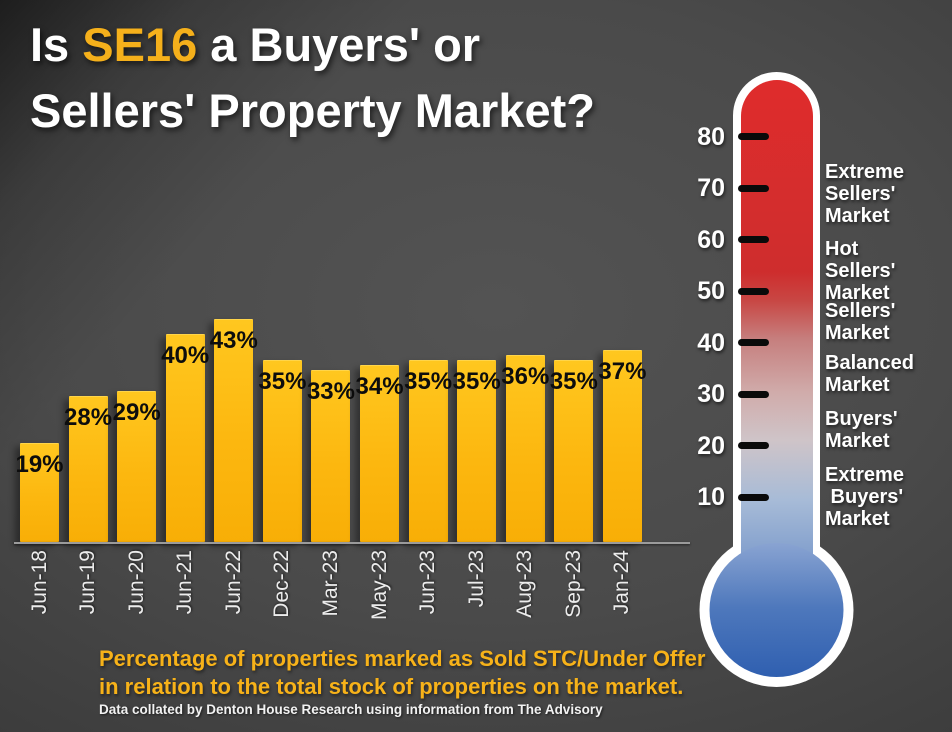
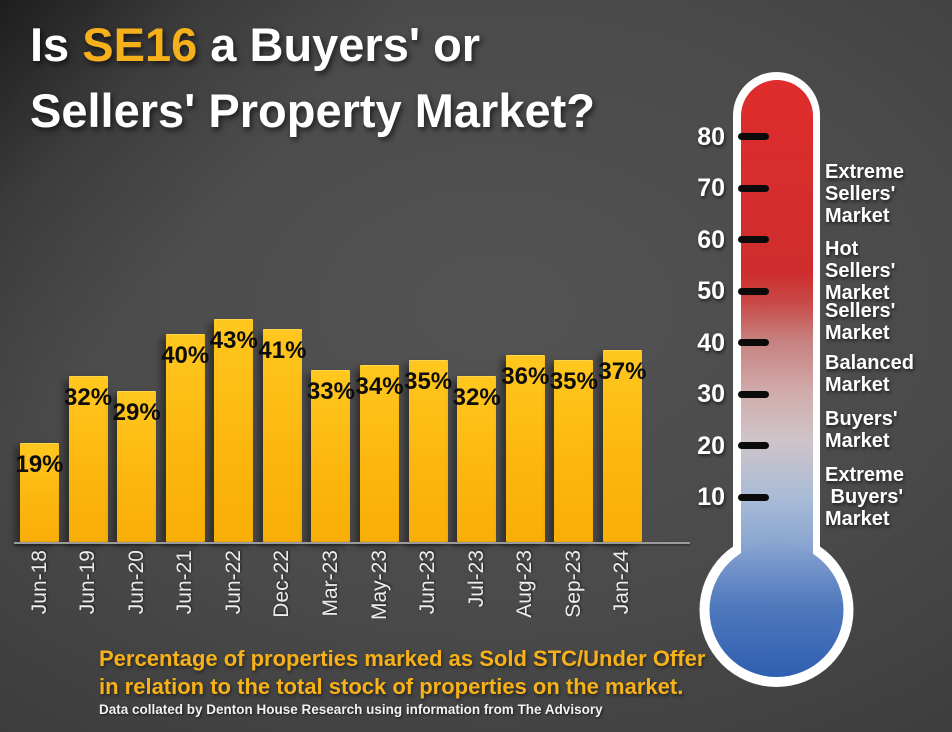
Jun-19: 28% -> 32%
Dec-22: 35% -> 41%
Jul-23: 35% -> 32%
